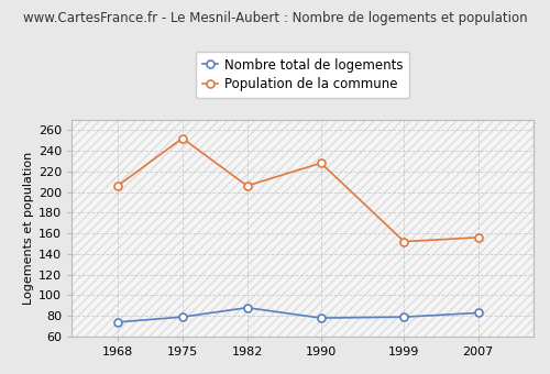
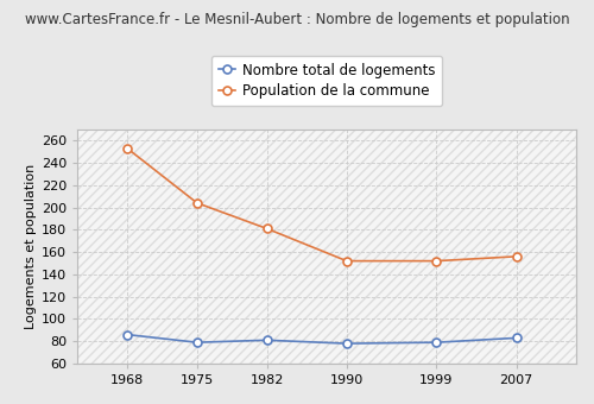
Nombre total de logements/1968: 74 -> 86
Population de la commune/1968: 206 -> 253
Population de la commune/1975: 252 -> 204
Nombre total de logements/1982: 88 -> 81
Population de la commune/1982: 206 -> 181
Population de la commune/1990: 228 -> 152
